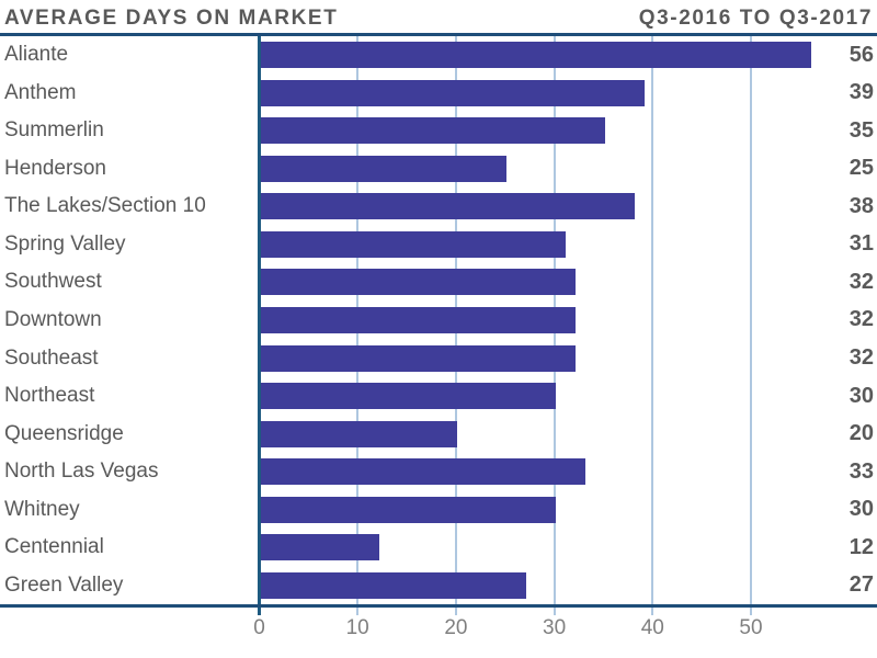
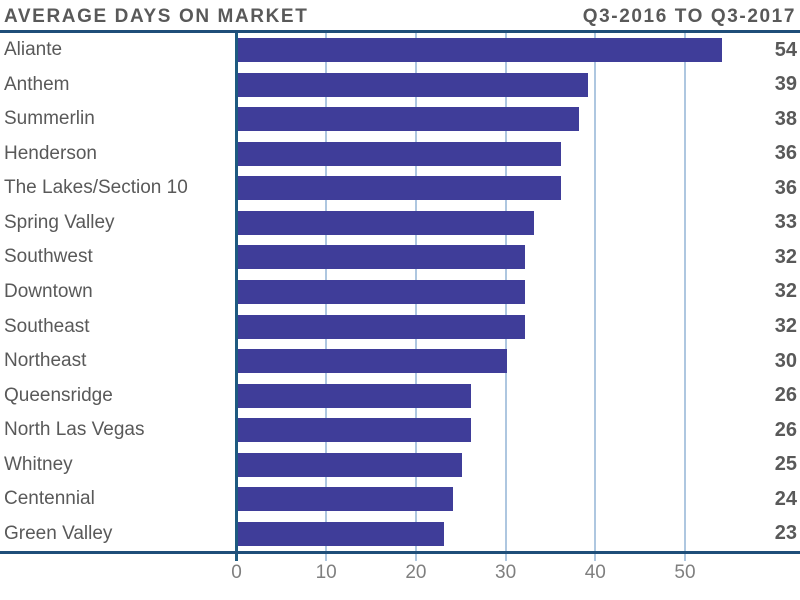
Aliante: 56 -> 54
Summerlin: 35 -> 38
Henderson: 25 -> 36
The Lakes/Section 10: 38 -> 36
Spring Valley: 31 -> 33
Queensridge: 20 -> 26
North Las Vegas: 33 -> 26
Whitney: 30 -> 25
Centennial: 12 -> 24
Green Valley: 27 -> 23
